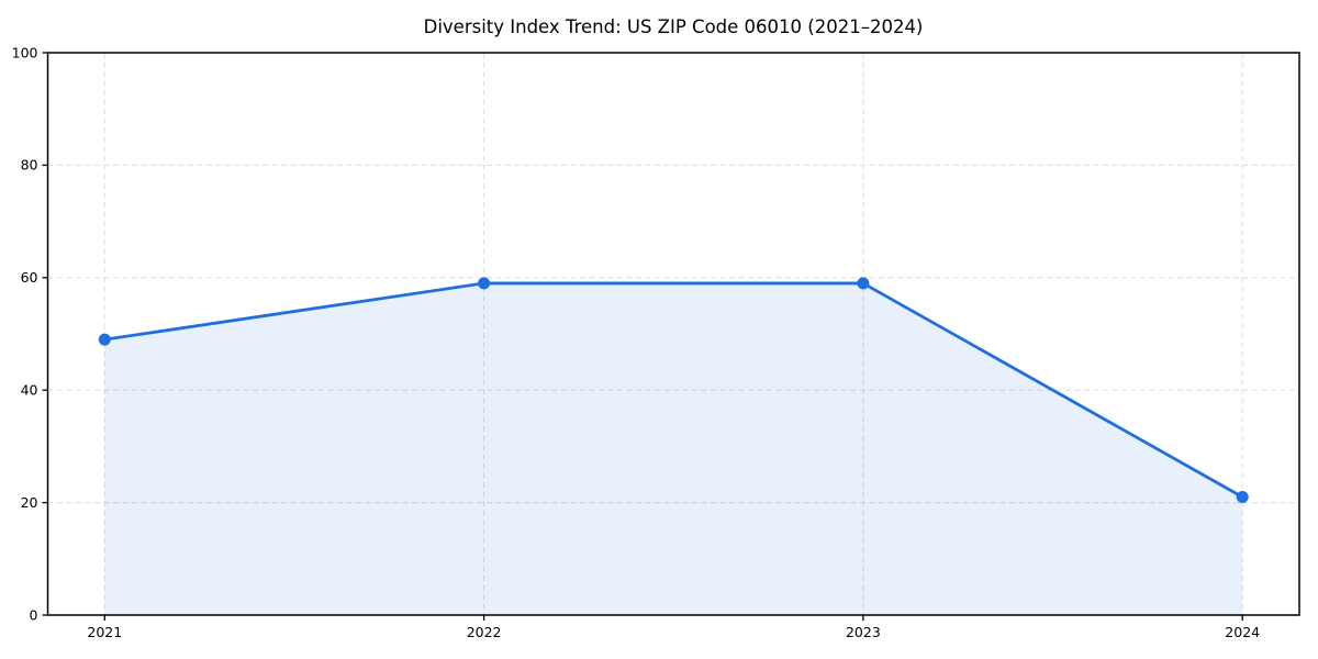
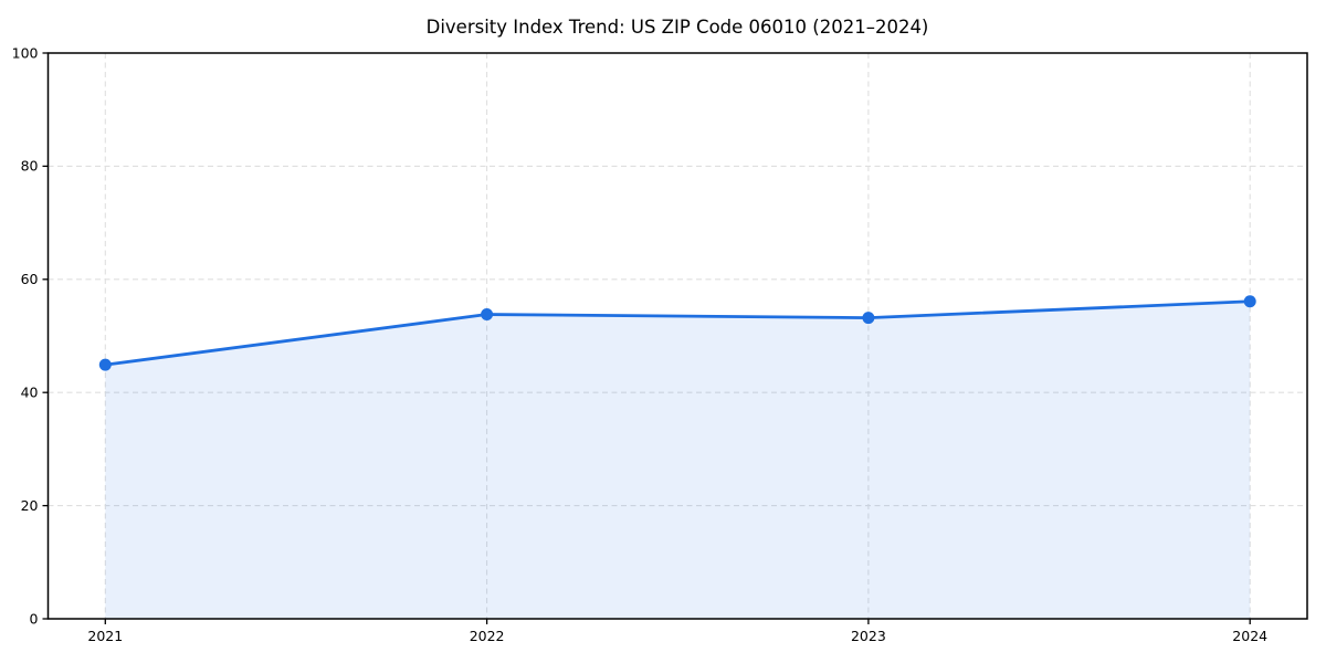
2021: 49 -> 45
2022: 59 -> 54
2023: 59 -> 53
2024: 21 -> 56
